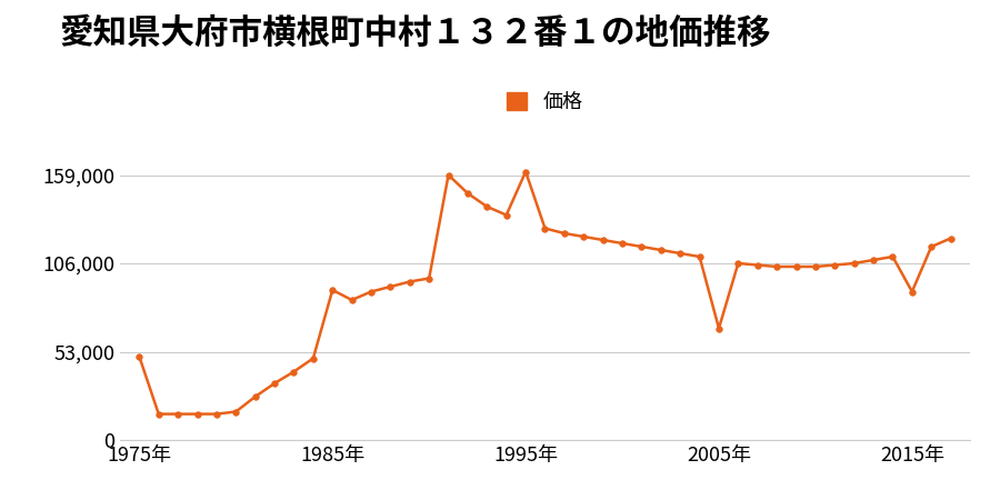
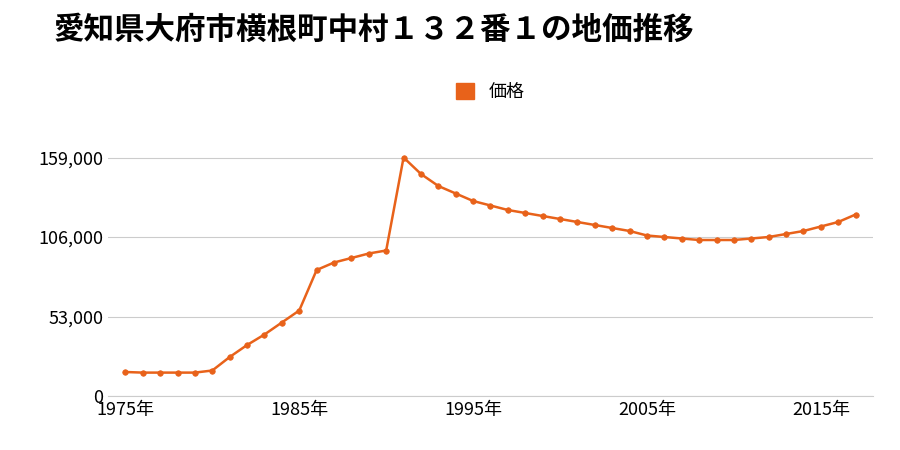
1975年: 50,000 -> 16,000
1985年: 90,000 -> 57,000
1995年: 161,000 -> 130,000
2005年: 67,000 -> 107,000
2015年: 89,000 -> 113,000
